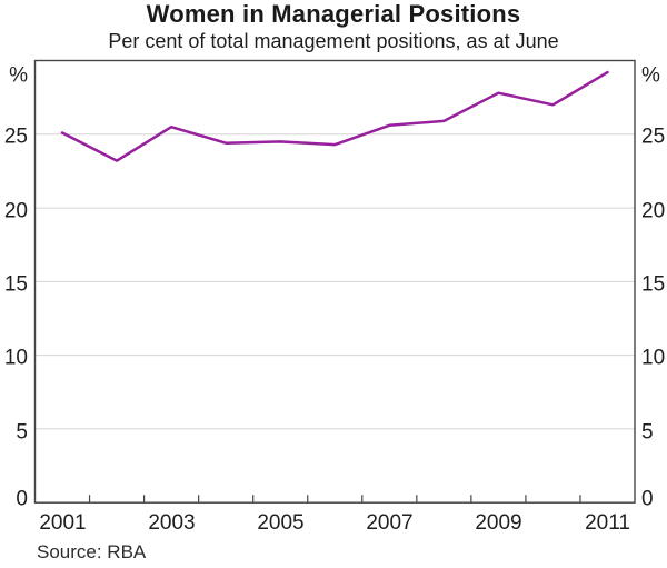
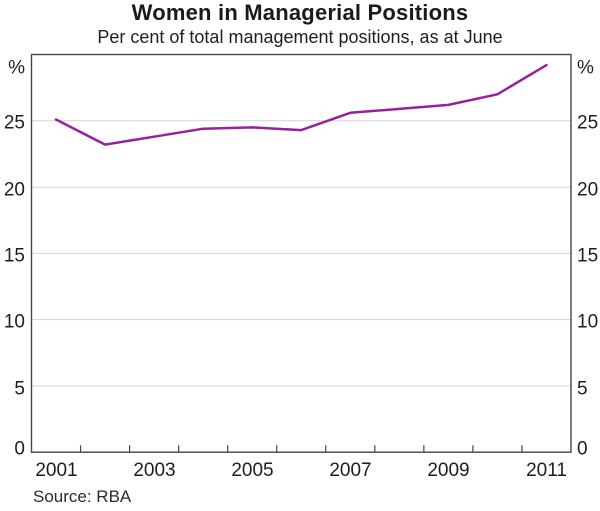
2003: 25.5 -> 23.8
2009: 27.8 -> 26.2
